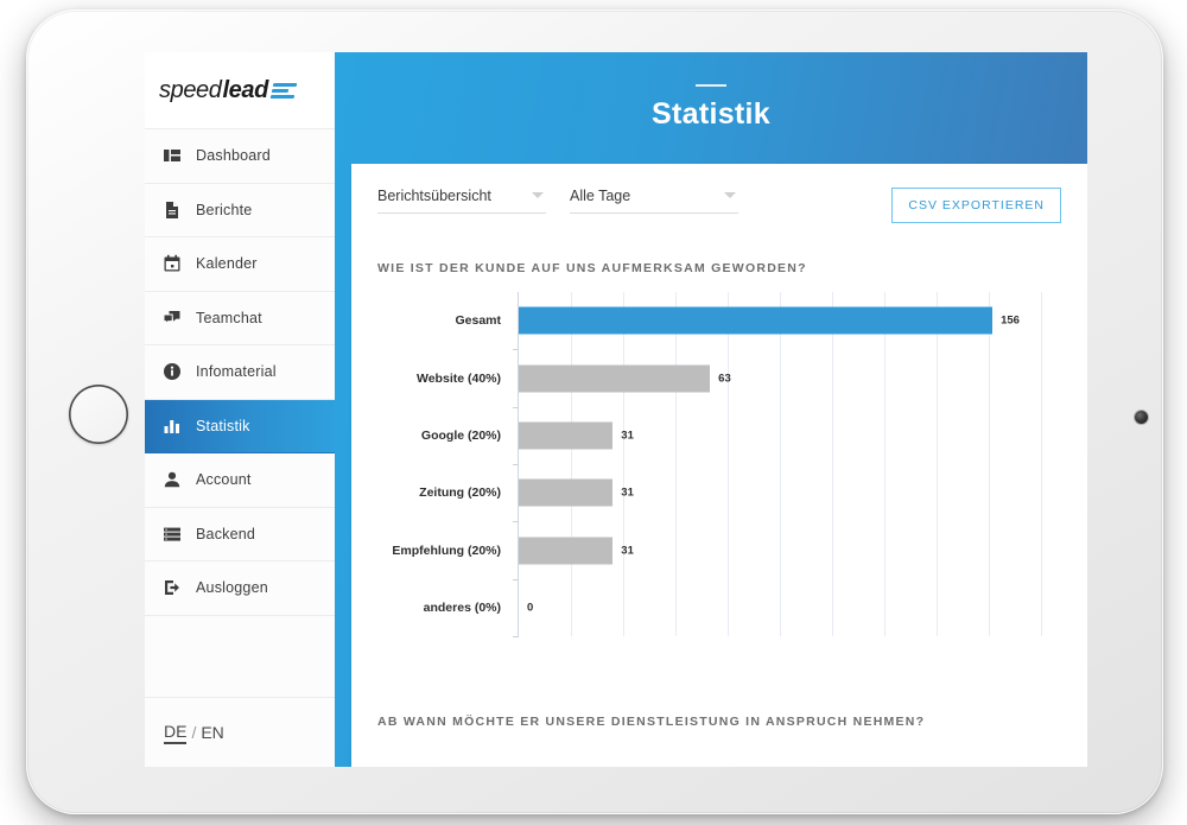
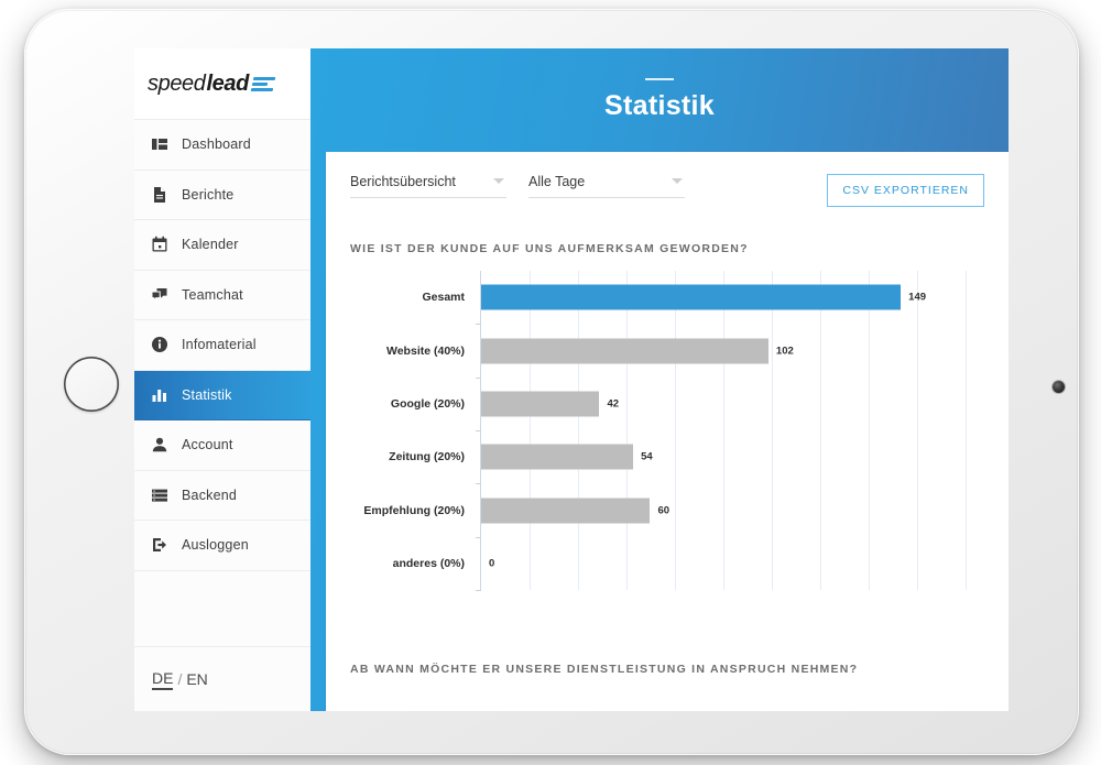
Gesamt: 156 -> 149
Website (40%): 63 -> 102
Google (20%): 31 -> 42
Zeitung (20%): 31 -> 54
Empfehlung (20%): 31 -> 60
